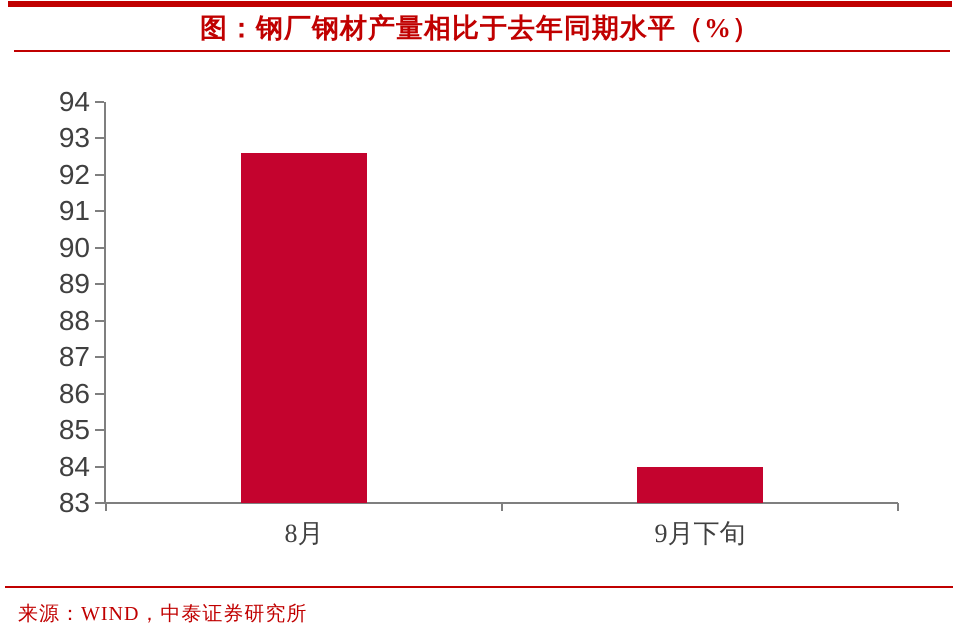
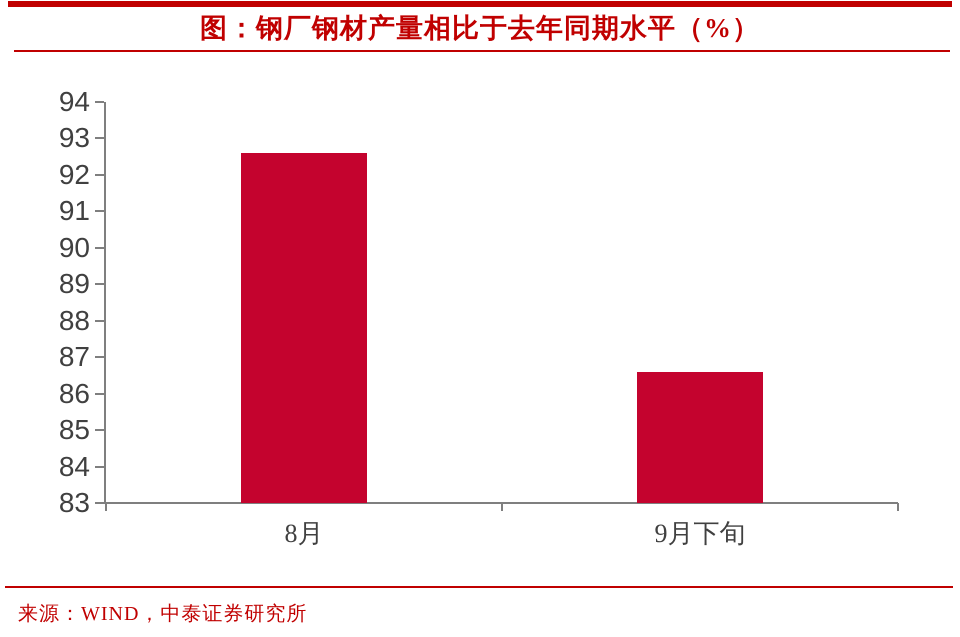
9月下旬: 84.0 -> 86.6
